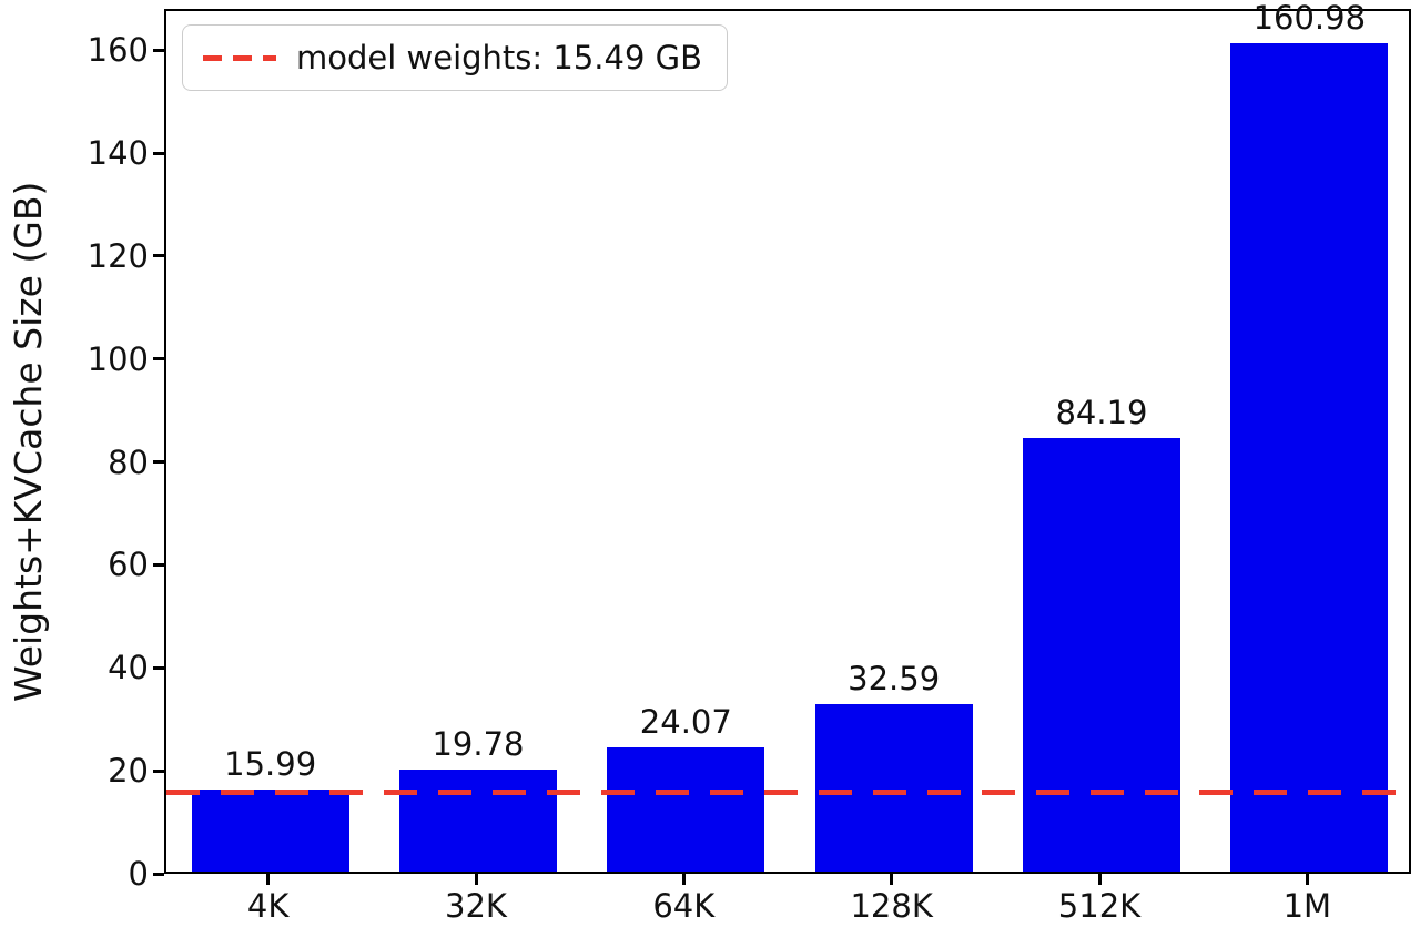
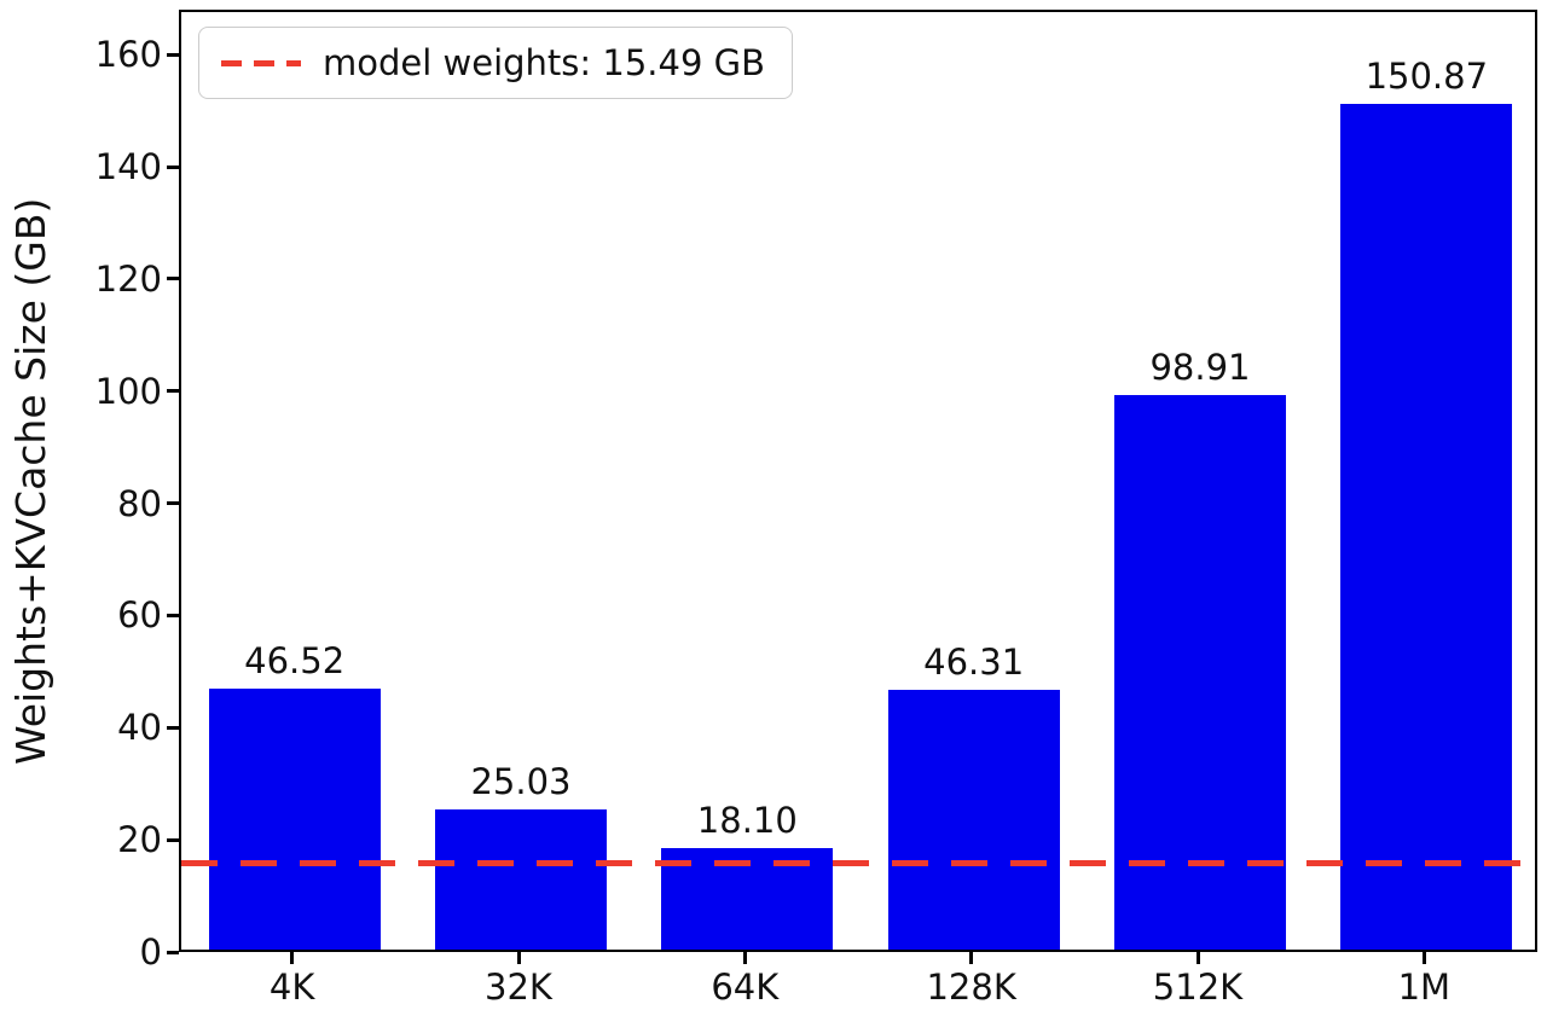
4K: 15.99 -> 46.52
32K: 19.78 -> 25.03
64K: 24.07 -> 18.10
128K: 32.59 -> 46.31
512K: 84.19 -> 98.91
1M: 160.98 -> 150.87
